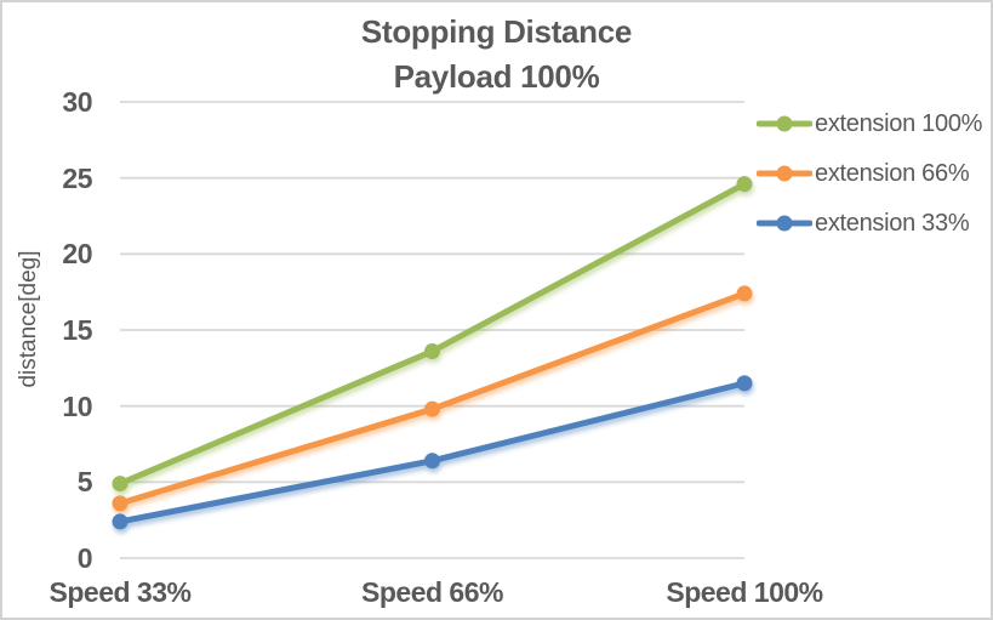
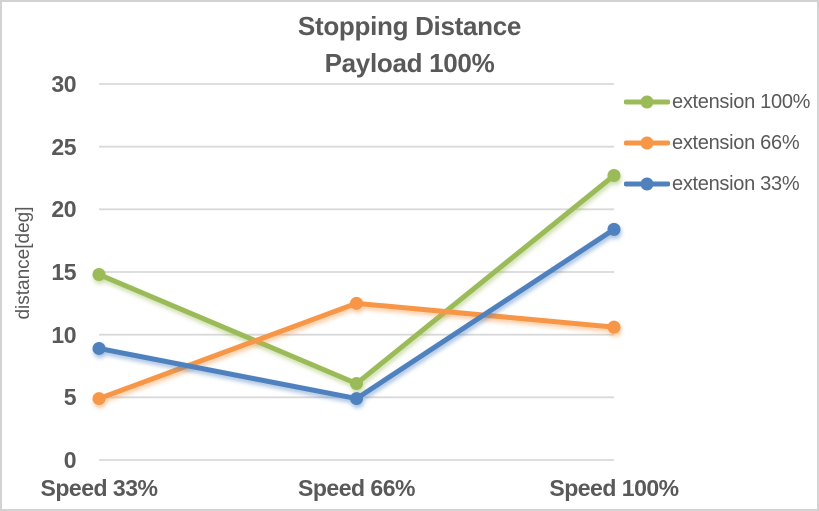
extension 100%/Speed 33%: 4.9 -> 14.8
extension 66%/Speed 33%: 3.6 -> 4.9
extension 33%/Speed 33%: 2.4 -> 8.9
extension 100%/Speed 66%: 13.6 -> 6.1
extension 66%/Speed 66%: 9.8 -> 12.5
extension 33%/Speed 66%: 6.4 -> 4.9
extension 100%/Speed 100%: 24.6 -> 22.7
extension 66%/Speed 100%: 17.4 -> 10.6
extension 33%/Speed 100%: 11.5 -> 18.4
